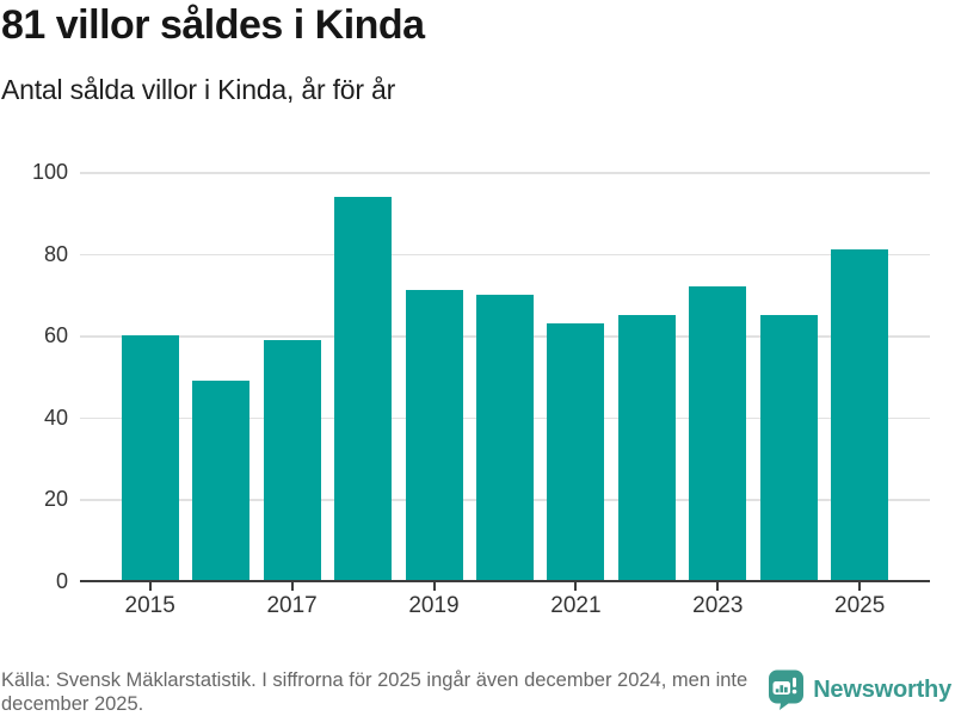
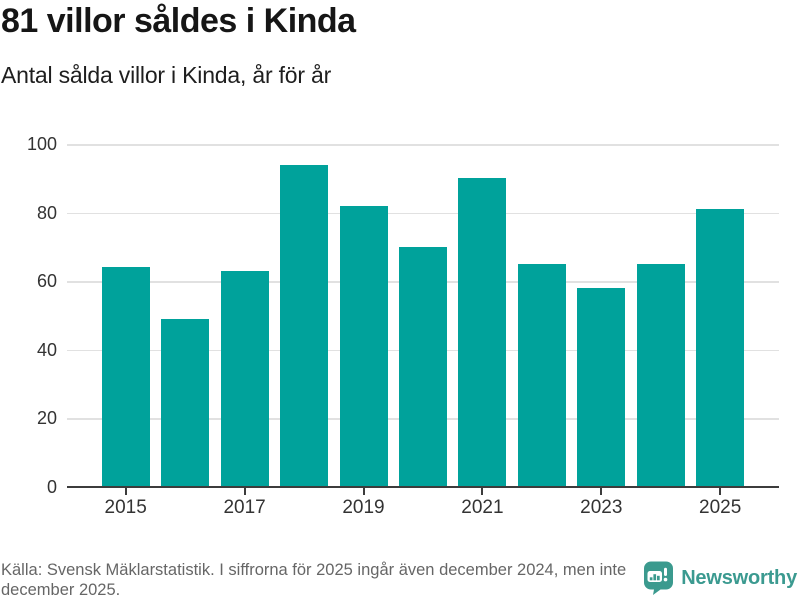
2015: 60 -> 64
2017: 59 -> 63
2019: 71 -> 82
2021: 63 -> 90
2023: 72 -> 58
